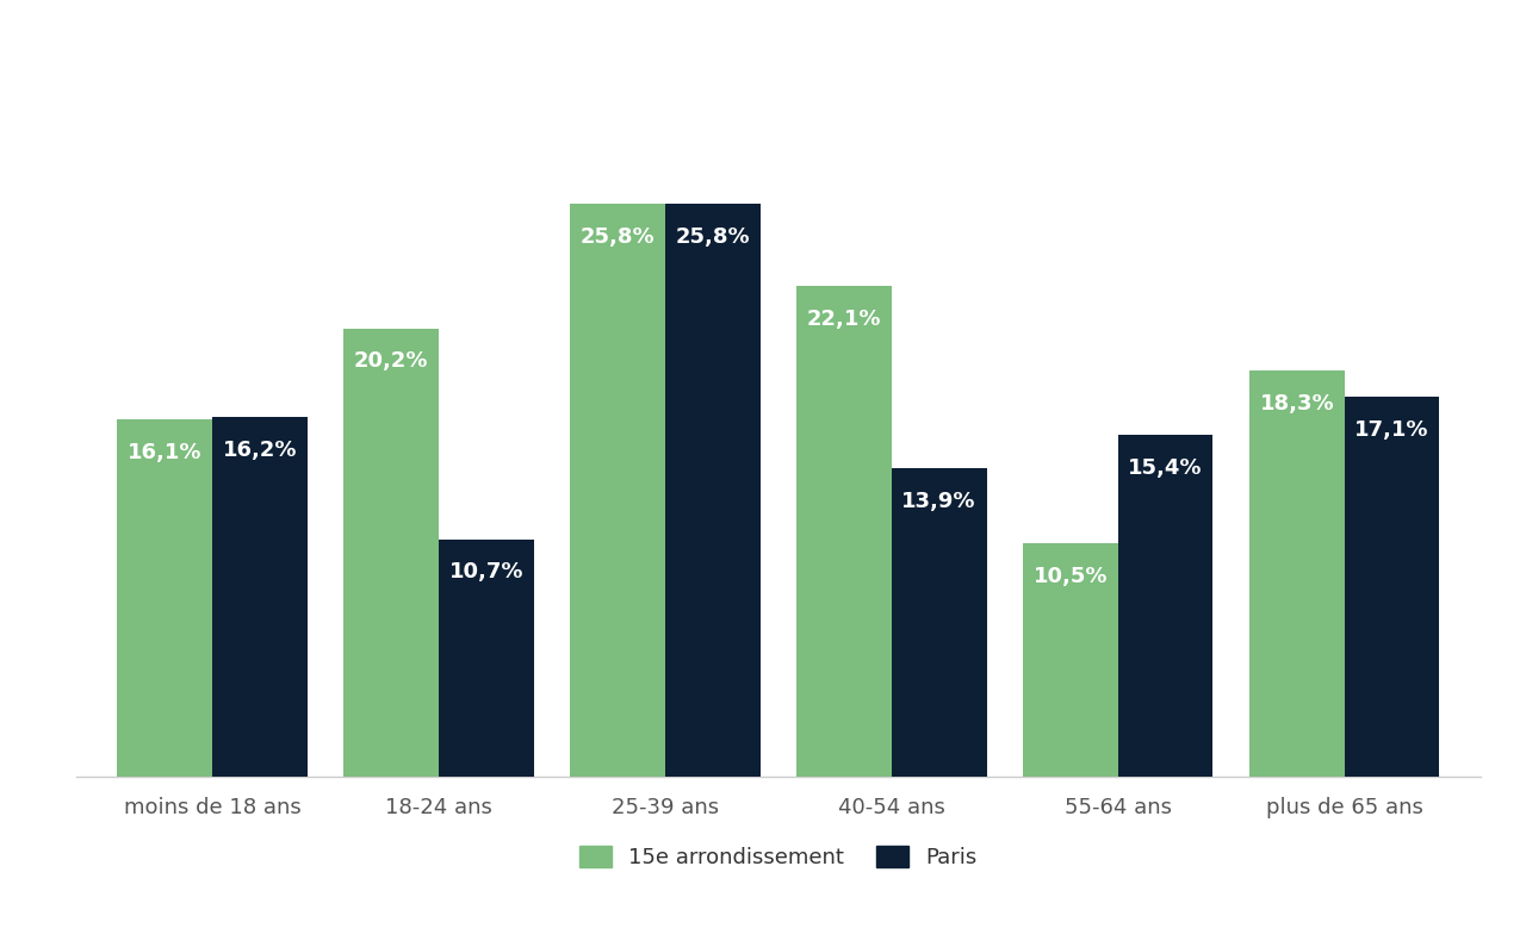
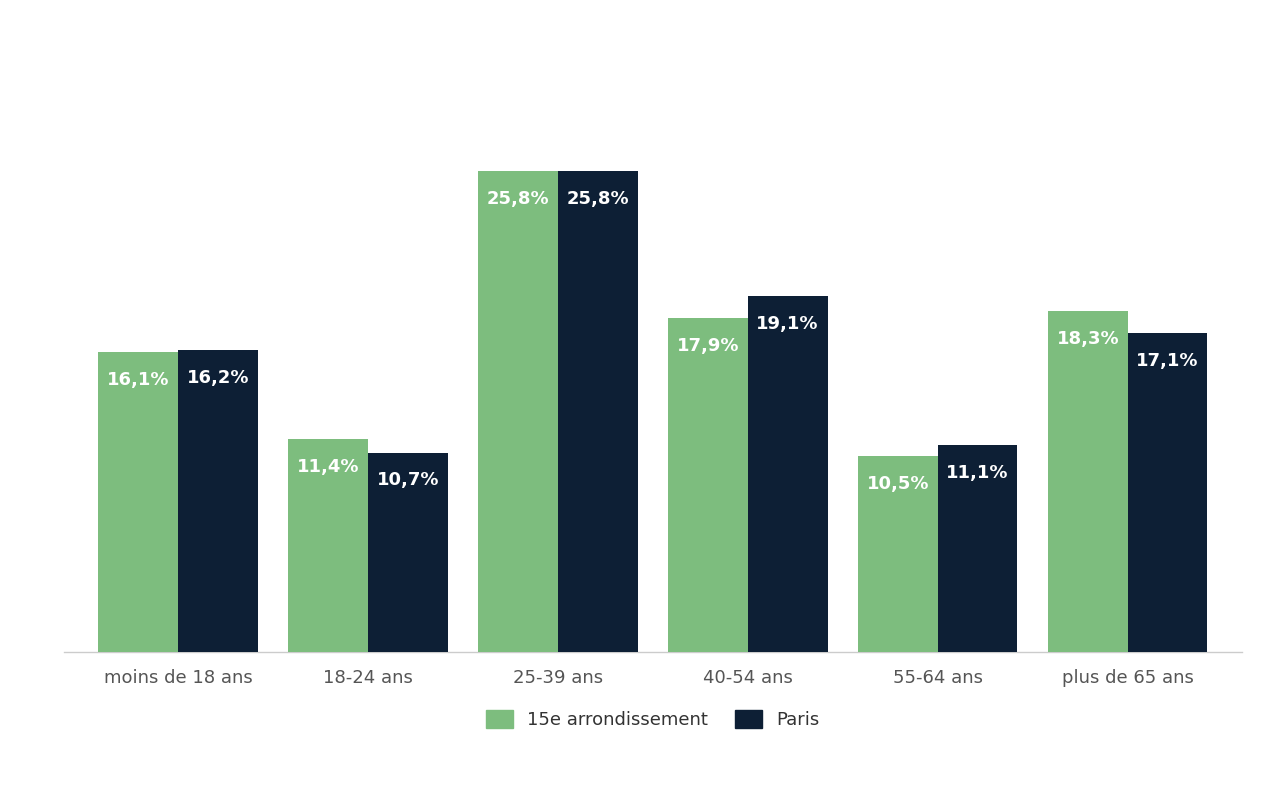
15e arrondissement/18-24 ans: 20,2% -> 11,4%
15e arrondissement/40-54 ans: 22,1% -> 17,9%
Paris/40-54 ans: 13,9% -> 19,1%
Paris/55-64 ans: 15,4% -> 11,1%
